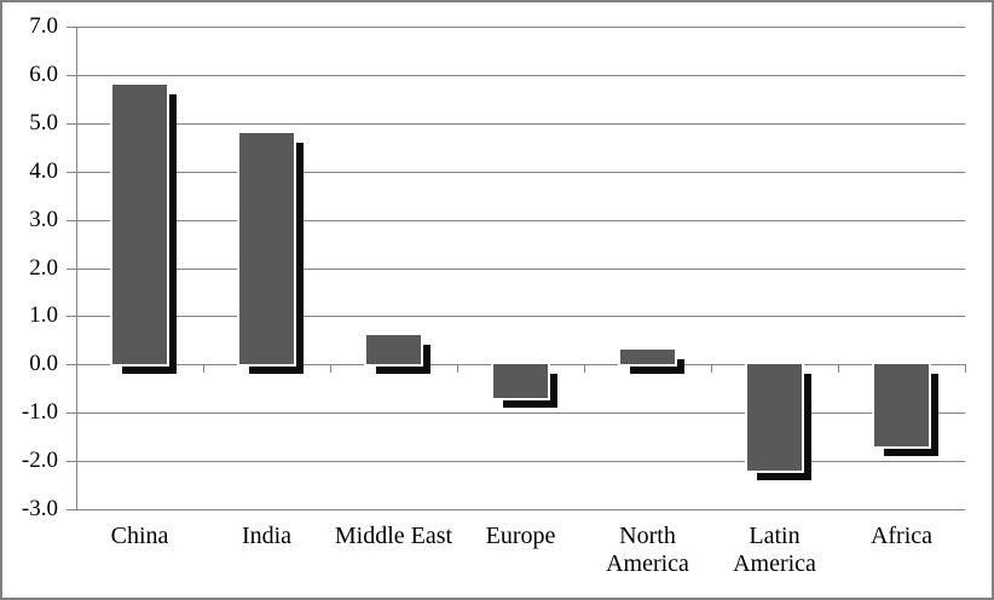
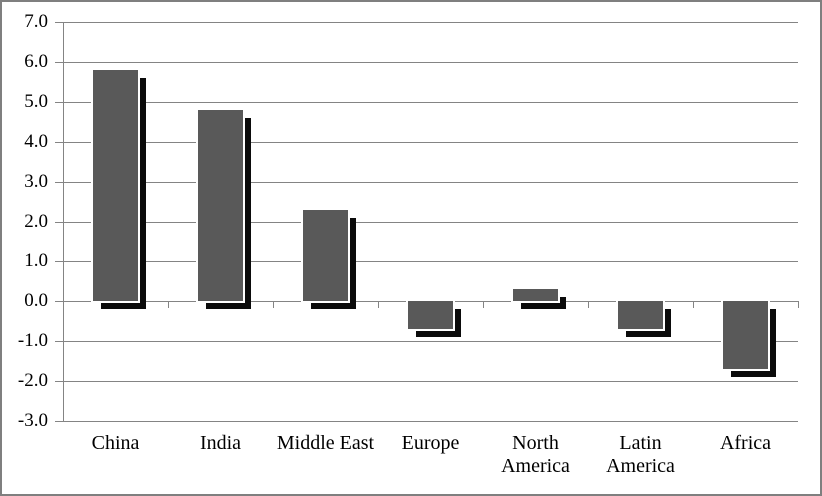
Middle East: 0.6 -> 2.3
Latin America: -2.2 -> -0.7
